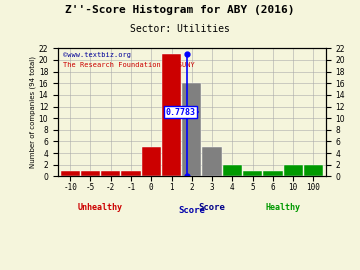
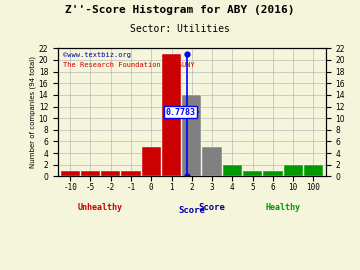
2: 16 -> 14
